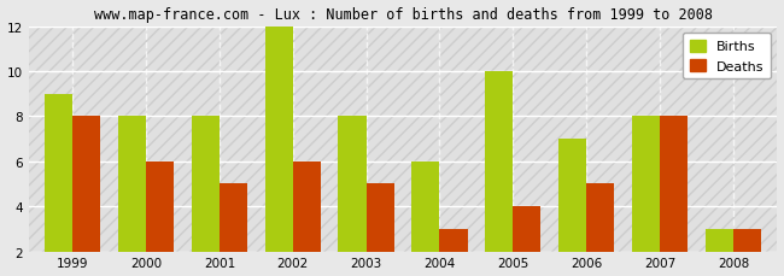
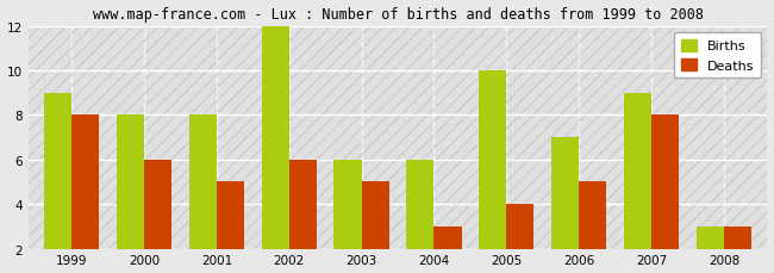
Births/2003: 8 -> 6
Births/2007: 8 -> 9
